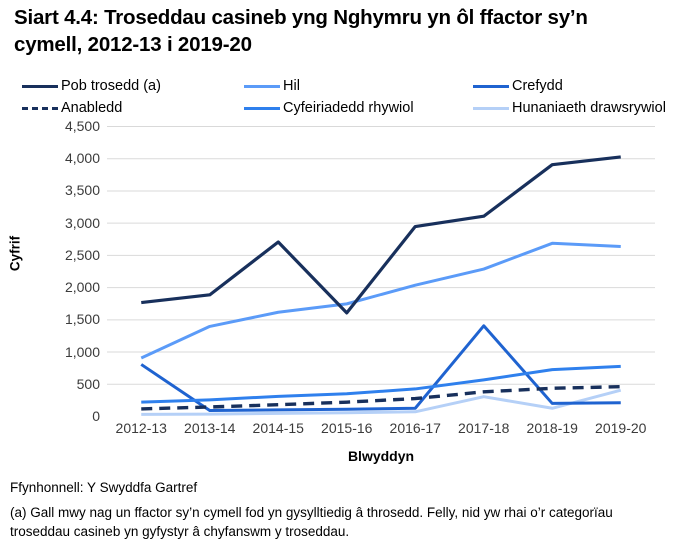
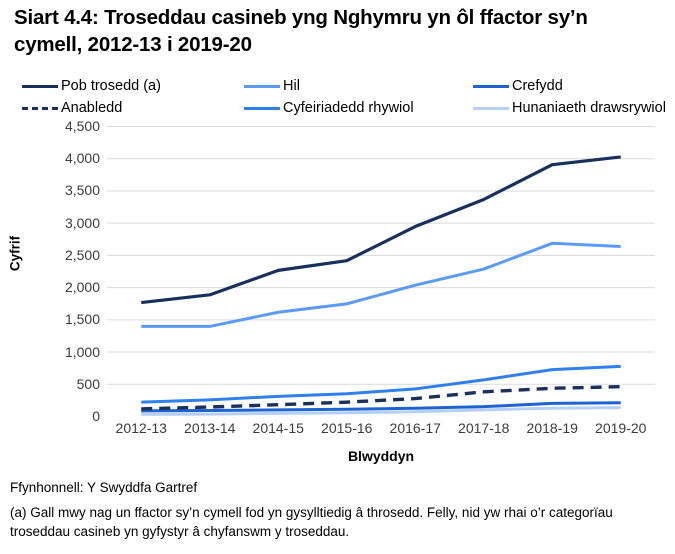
Hil/2012-13: 900 -> 1400
Crefydd/2012-13: 800 -> 100
Pob trosedd (a)/2014-15: 2700 -> 2300
Pob trosedd (a)/2015-16: 1600 -> 2400
Pob trosedd (a)/2017-18: 3100 -> 3400
Crefydd/2017-18: 1400 -> 100
Hunaniaeth drawsrywiol/2017-18: 300 -> 100
Hunaniaeth drawsrywiol/2019-20: 400 -> 100
